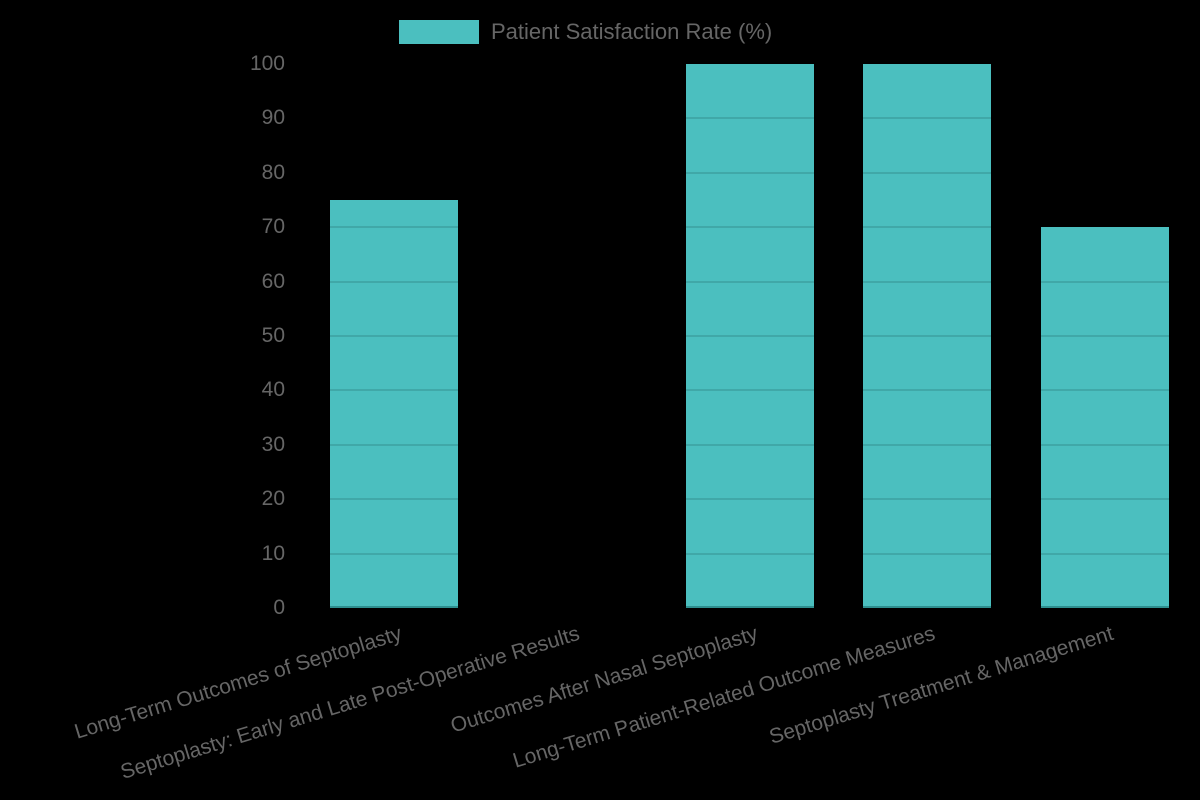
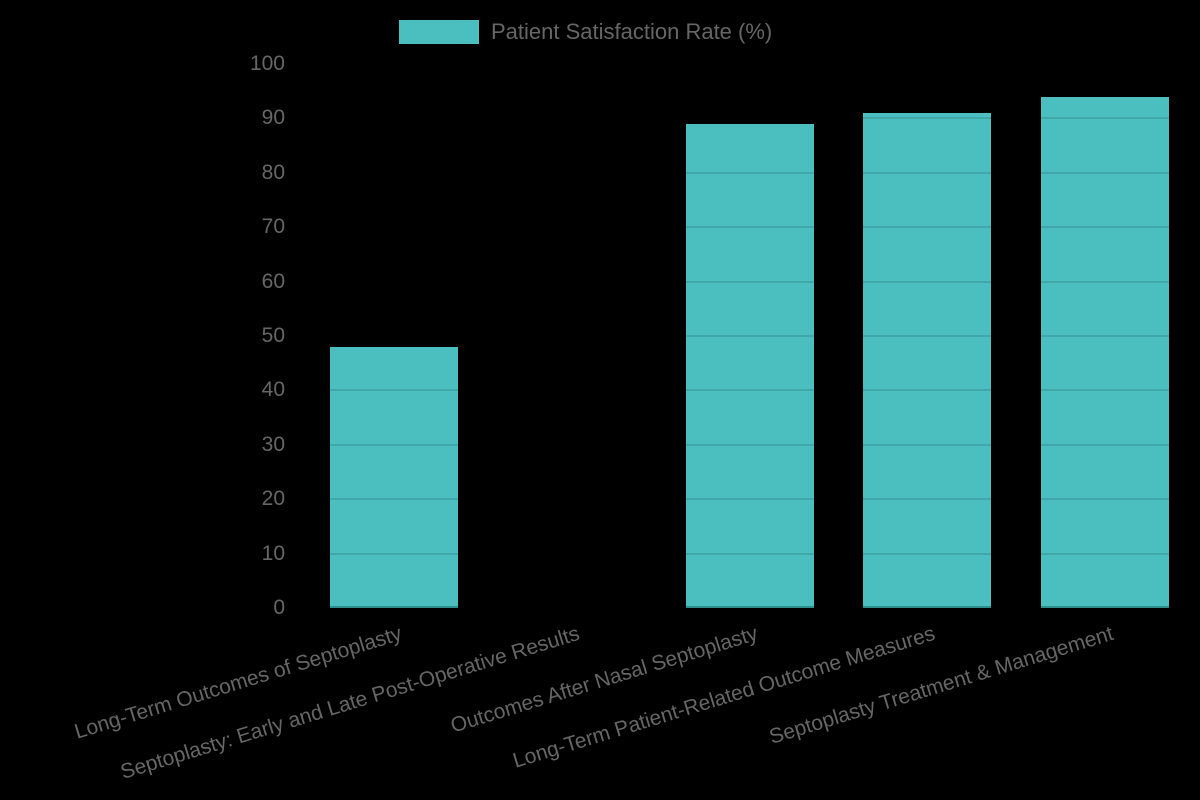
Long-Term Outcomes of Septoplasty: 75 -> 48
Outcomes After Nasal Septoplasty: 100 -> 89
Long-Term Patient-Related Outcome Measures: 100 -> 91
Septoplasty Treatment & Management: 70 -> 94
